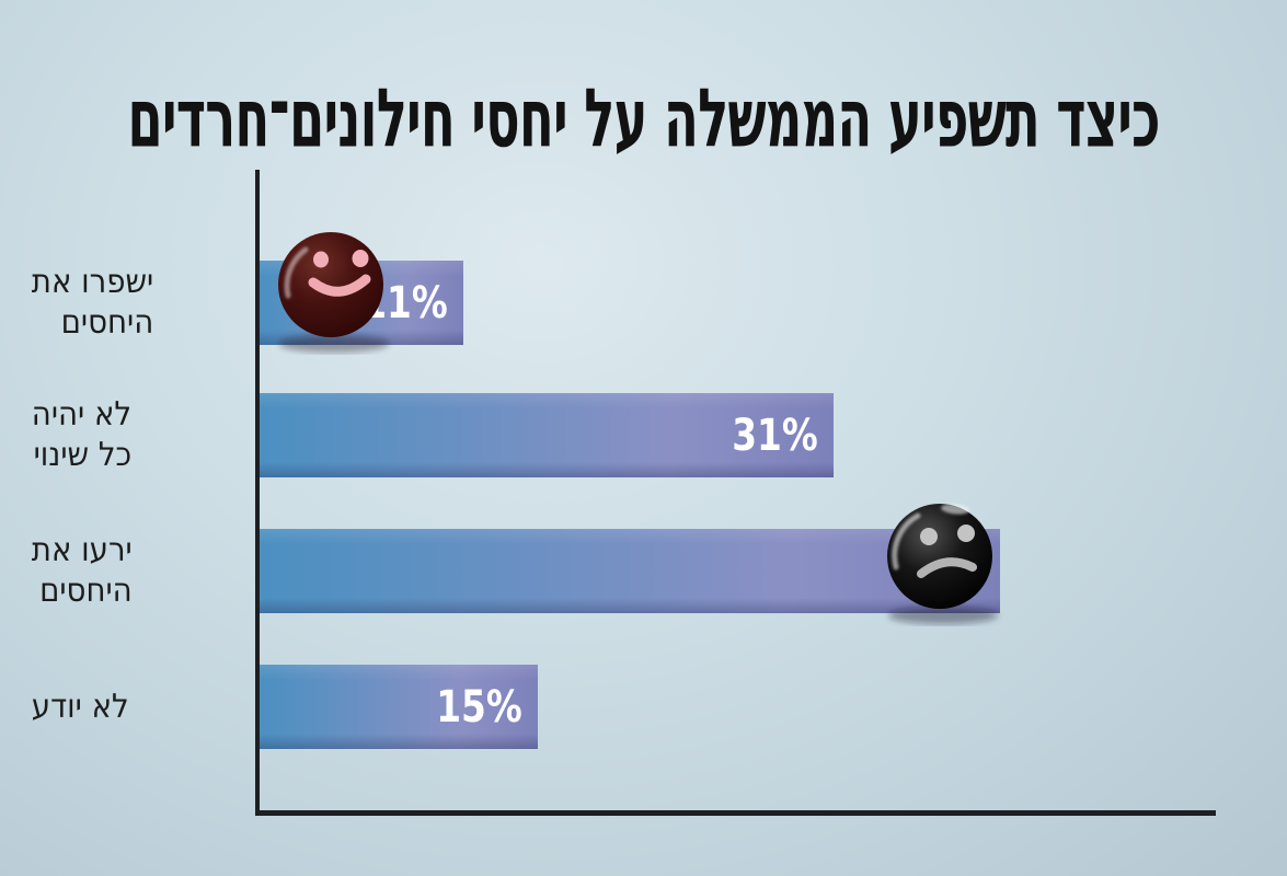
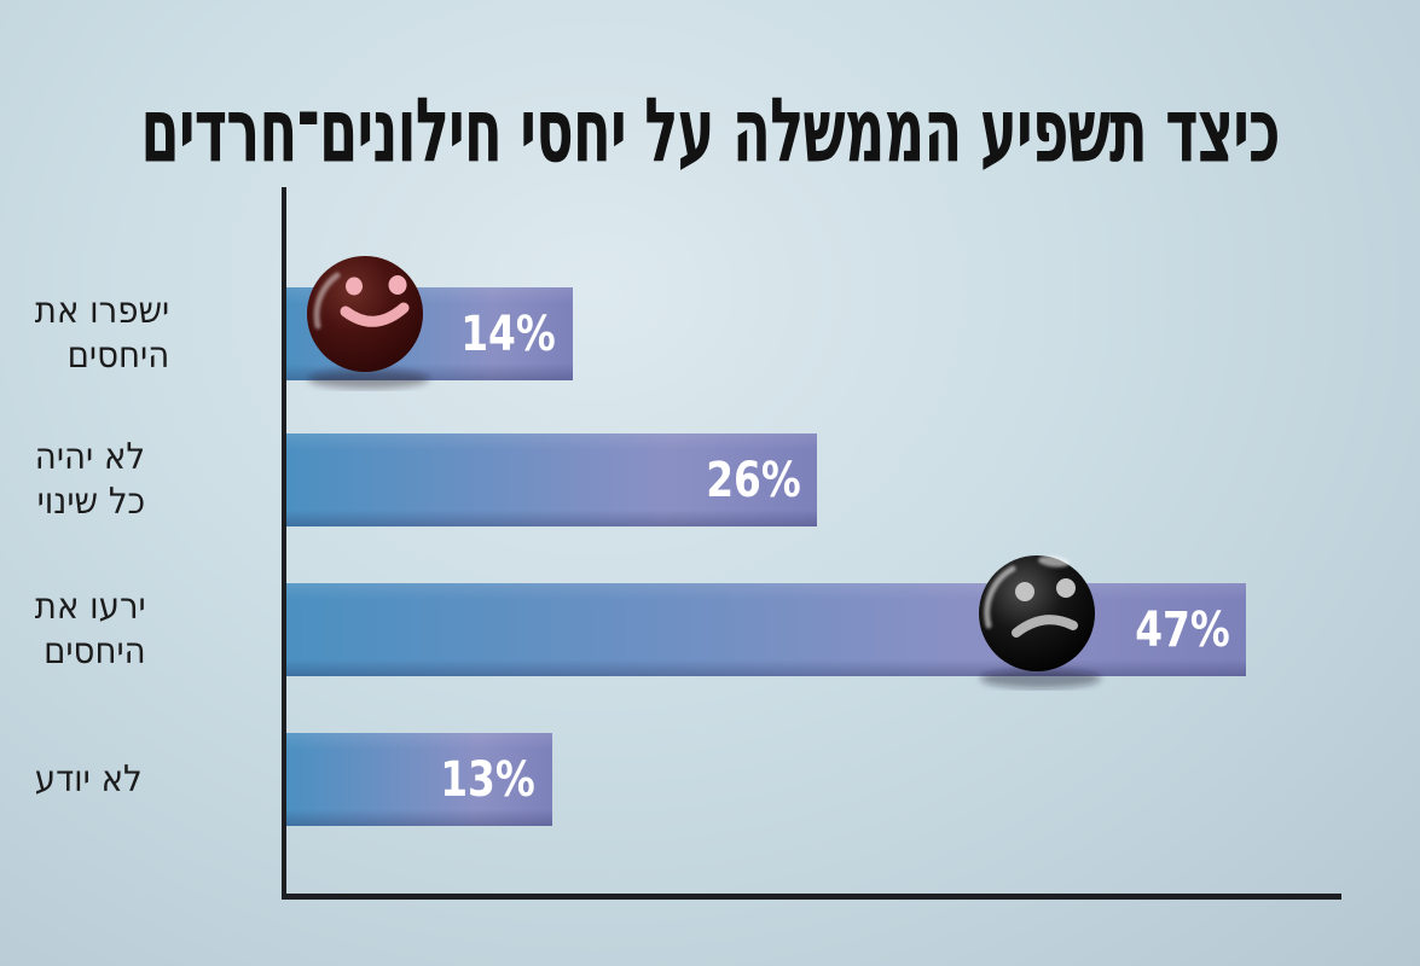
ישפרו את היחסים: 11% -> 14%
לא יהיה כל שינוי: 31% -> 26%
ירעו את היחסים: 40% -> 47%
לא יודע: 15% -> 13%
